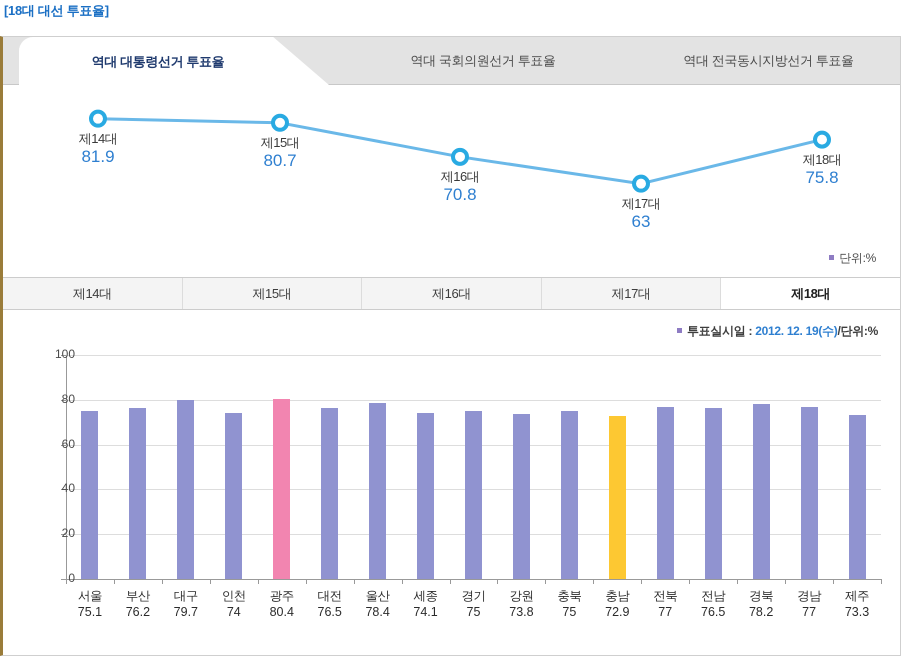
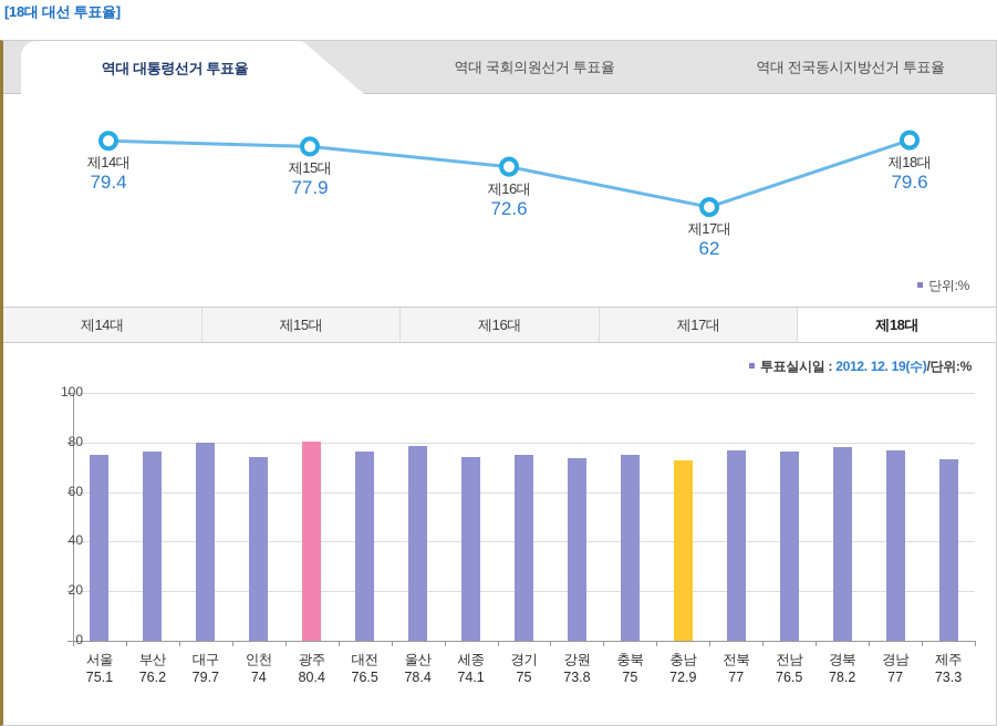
역대 대통령선거 투표율/제14대: 81.9 -> 79.4
역대 대통령선거 투표율/제15대: 80.7 -> 77.9
역대 대통령선거 투표율/제16대: 70.8 -> 72.6
역대 대통령선거 투표율/제17대: 63 -> 62
역대 대통령선거 투표율/제18대: 75.8 -> 79.6
